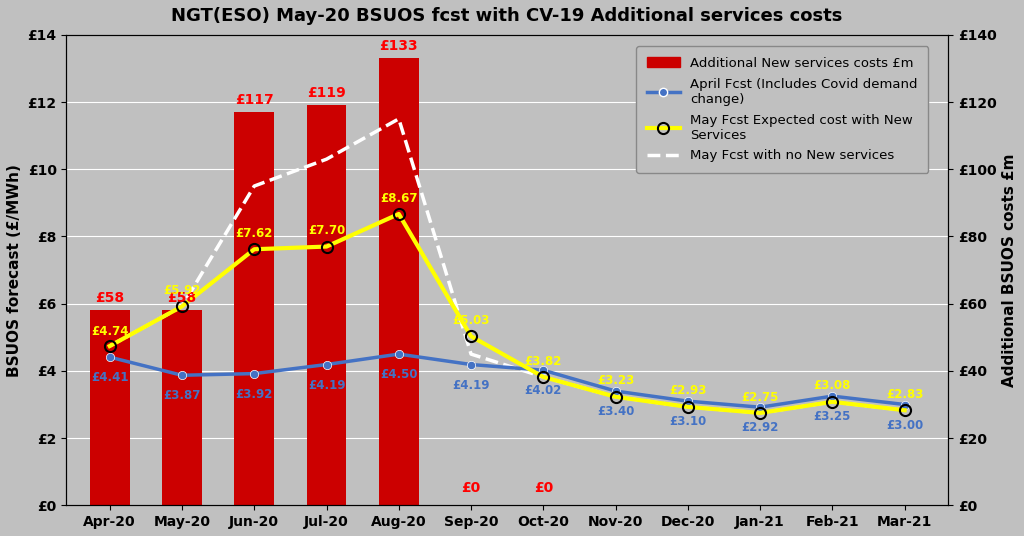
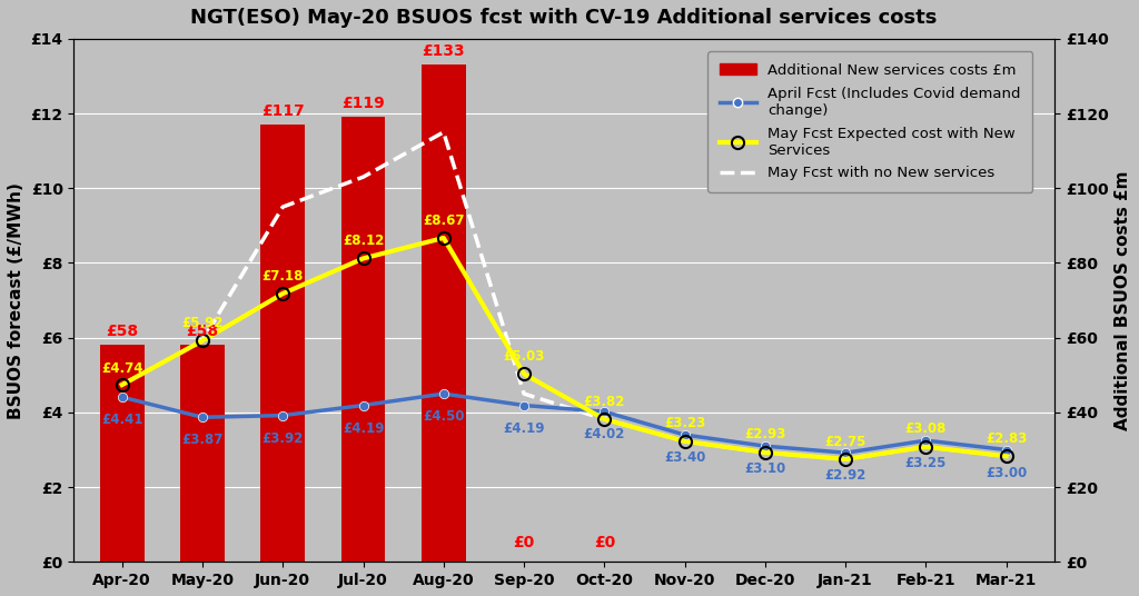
May Fcst Expected cost with New Services/Jun-20: £7.62 -> £7.18
May Fcst Expected cost with New Services/Jul-20: £7.70 -> £8.12
